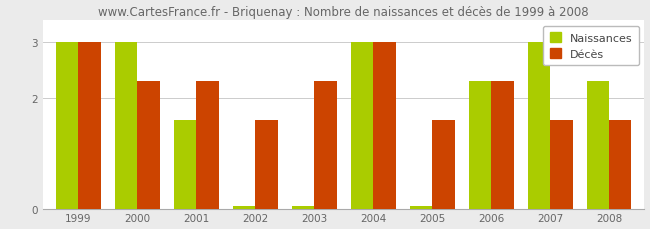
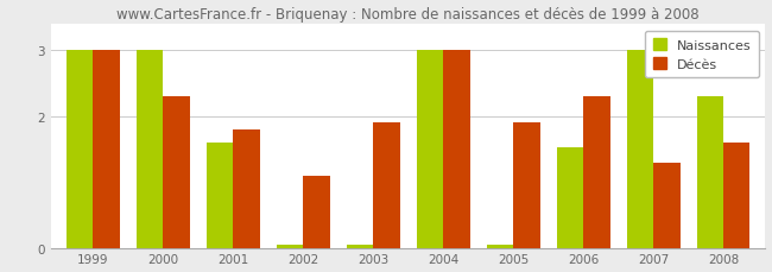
Décès/2001: 2.3 -> 1.8
Décès/2002: 1.6 -> 1.1
Décès/2003: 2.3 -> 1.9
Décès/2005: 1.6 -> 1.9
Naissances/2006: 2.30 -> 1.52
Décès/2007: 1.6 -> 1.3
